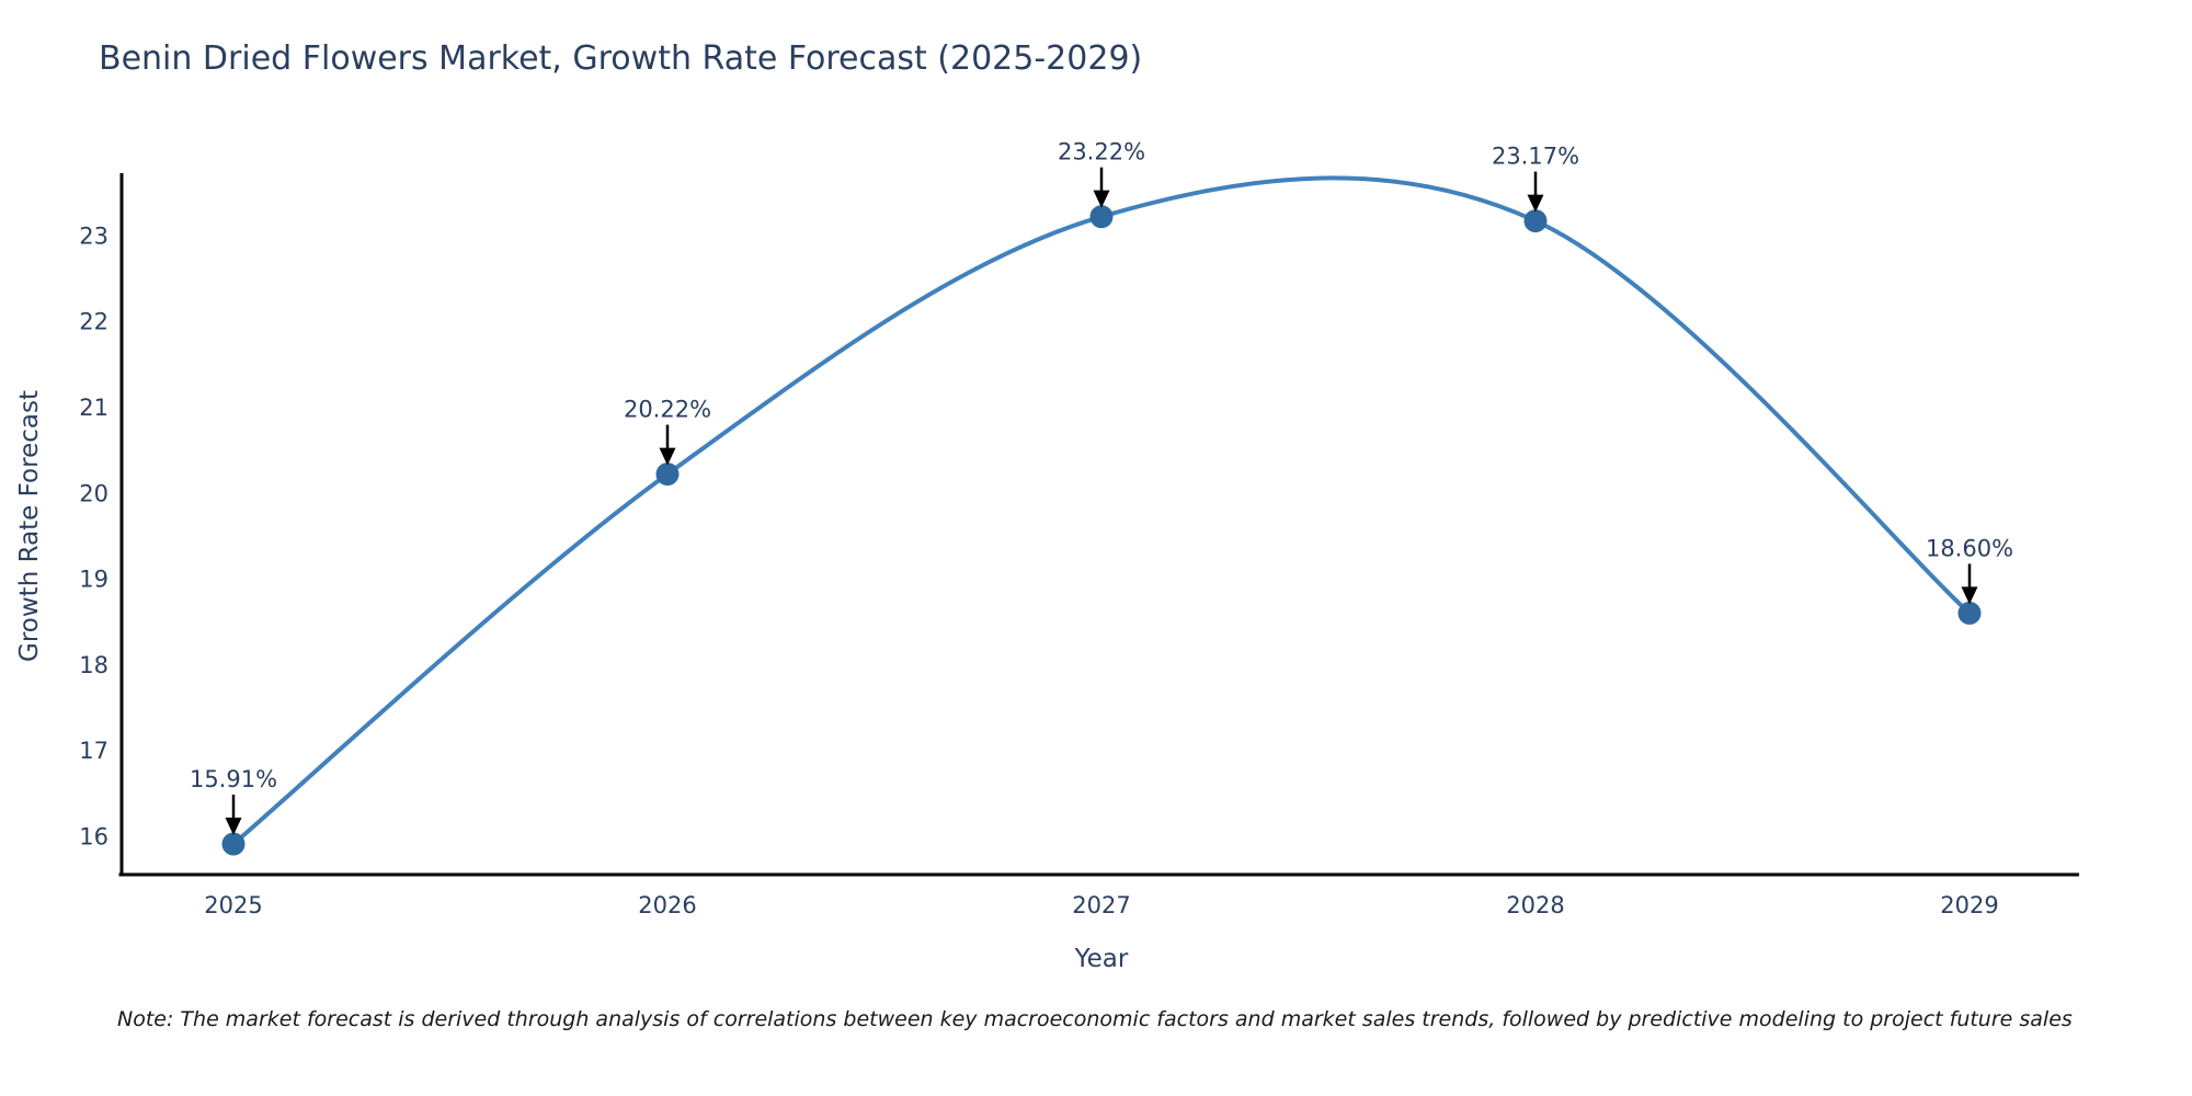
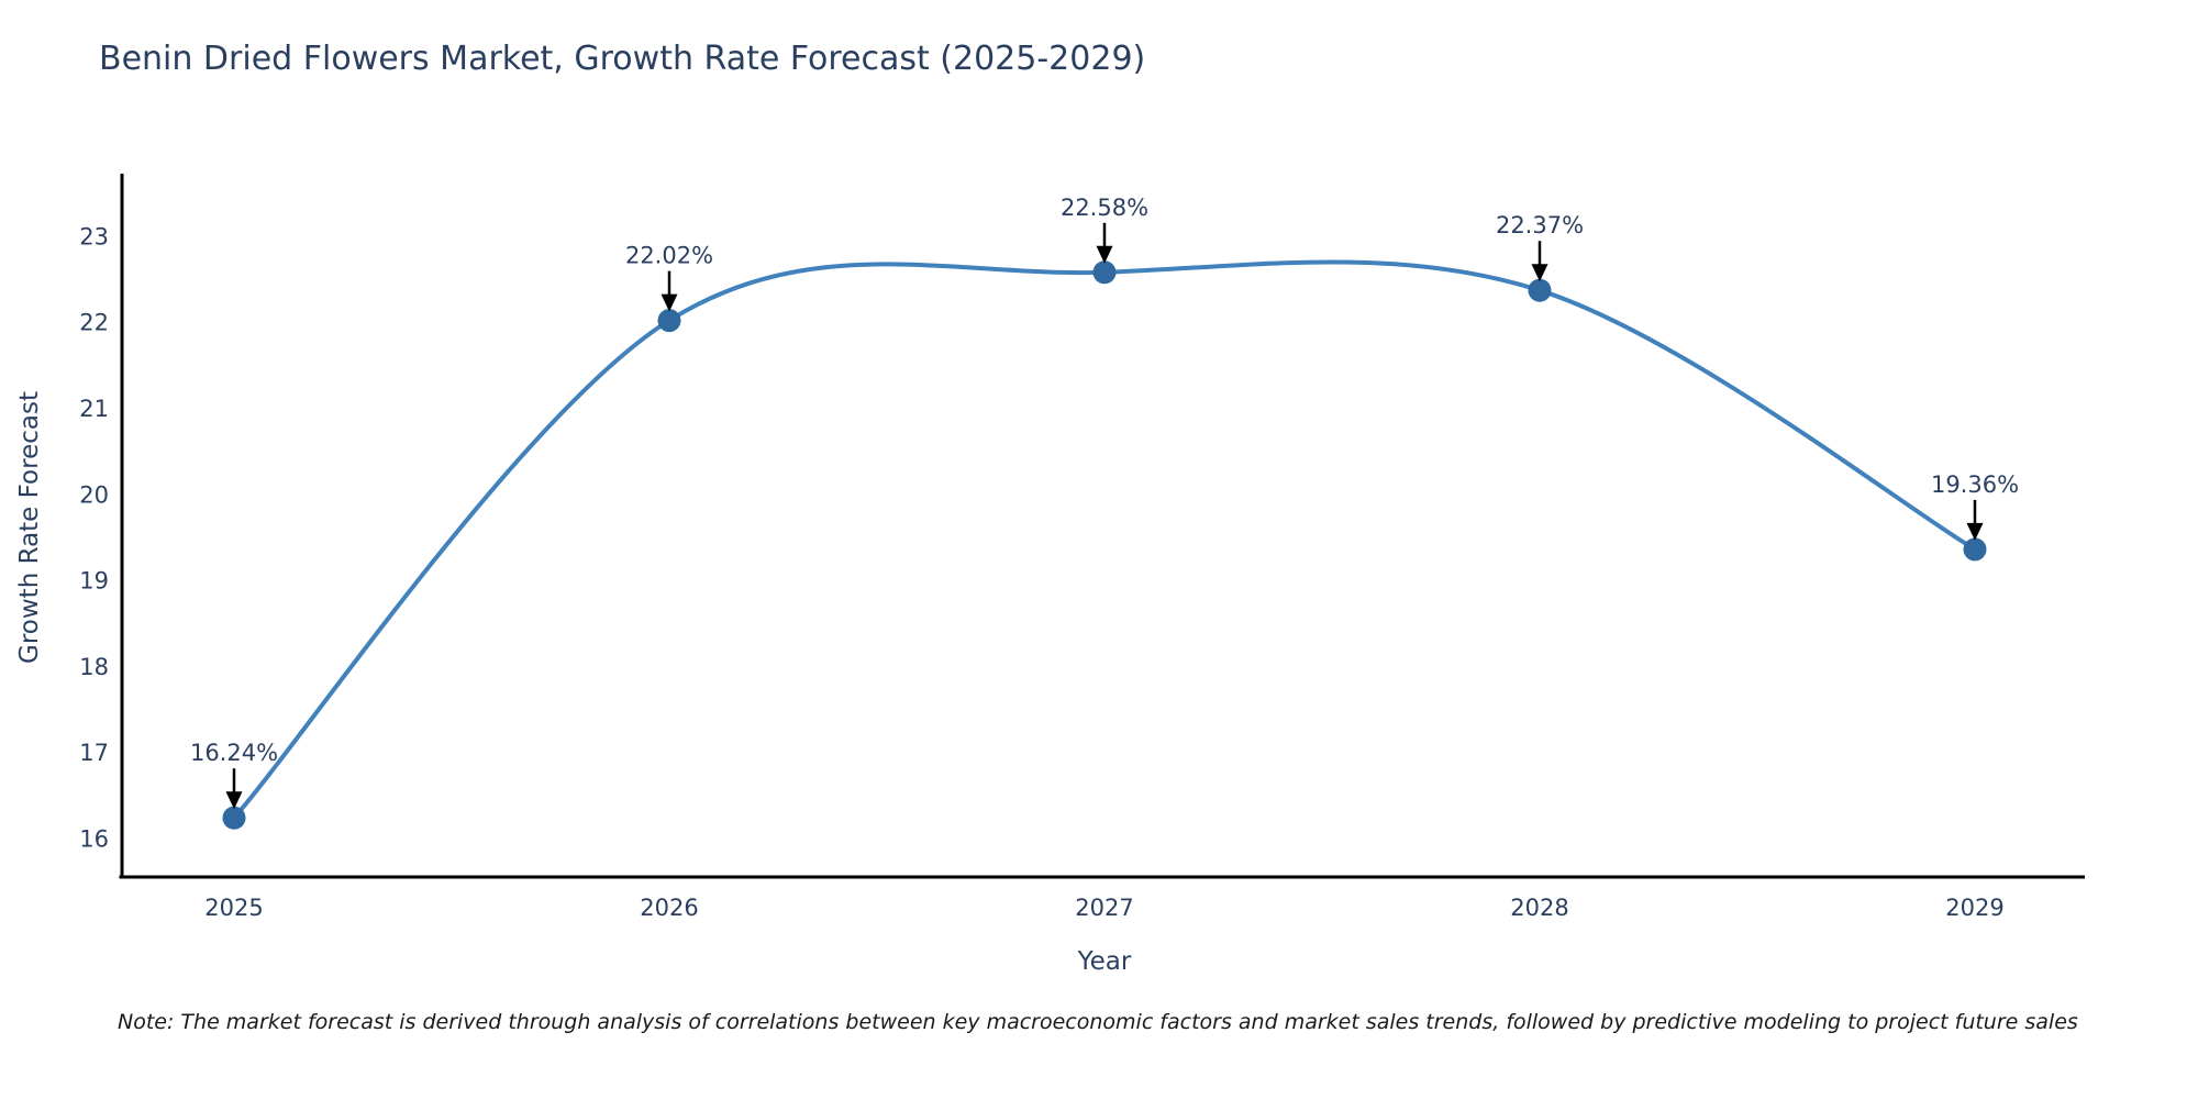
2025: 15.91% -> 16.24%
2026: 20.22% -> 22.02%
2027: 23.22% -> 22.58%
2028: 23.17% -> 22.37%
2029: 18.60% -> 19.36%
